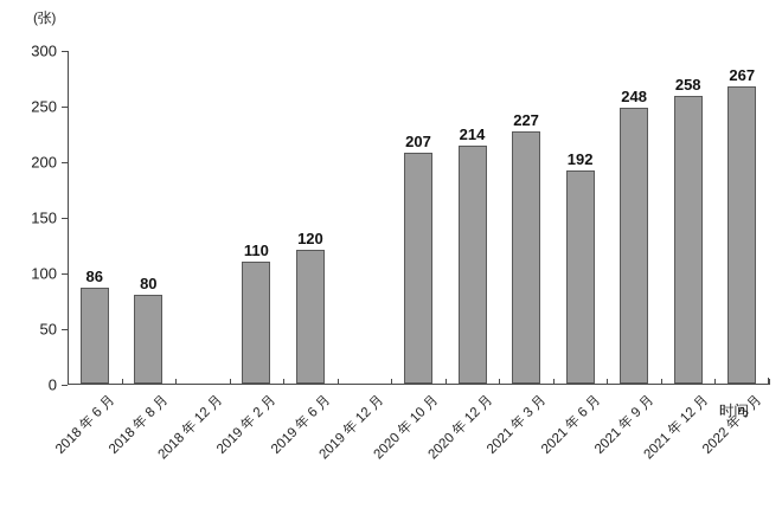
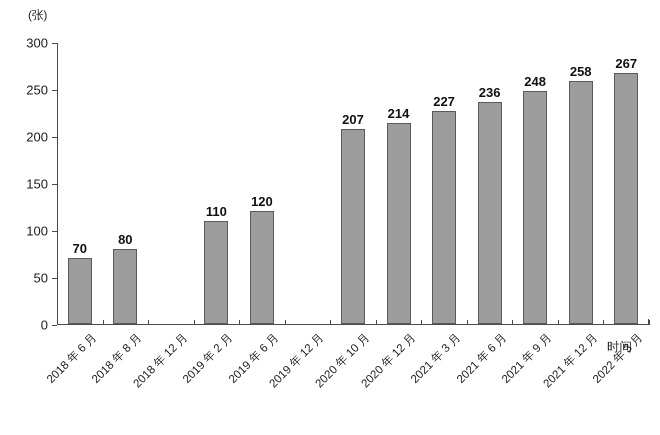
2018 年 6 月: 86 -> 70
2021 年 6 月: 192 -> 236
